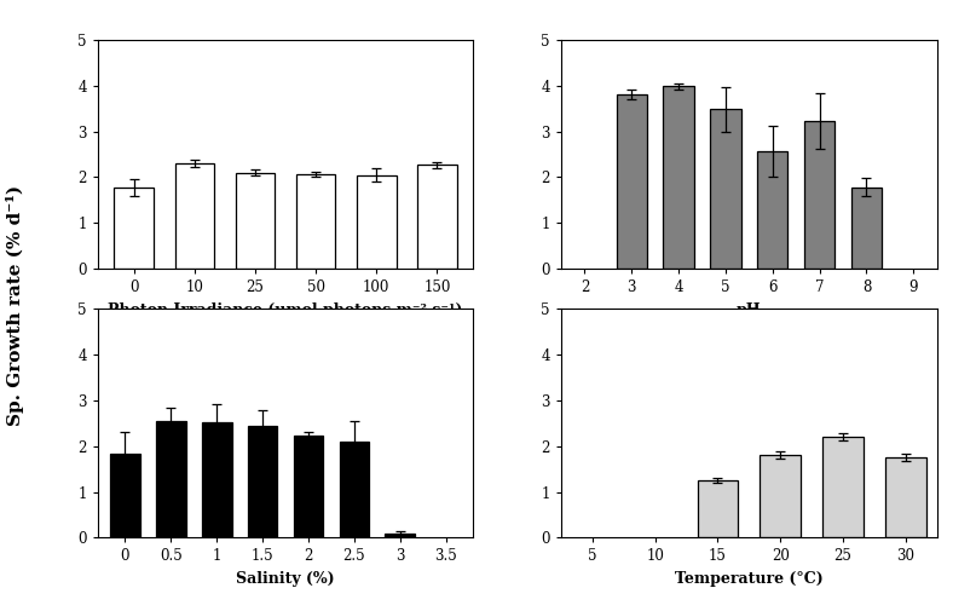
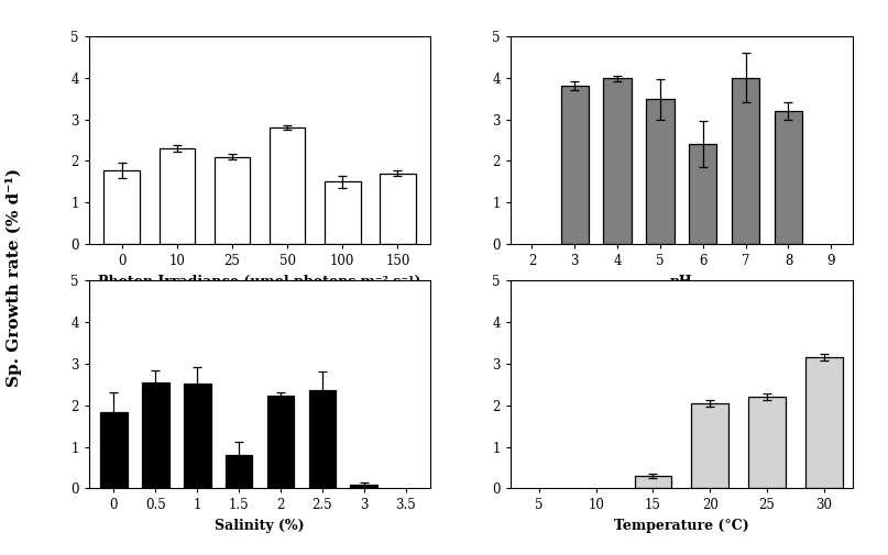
50: 2.07 -> 2.80
100: 2.05 -> 1.50
150: 2.27 -> 1.70
6: 2.57 -> 2.40
7: 3.23 -> 4.00
8: 1.78 -> 3.20
1.5: 2.45 -> 0.80
2.5: 2.10 -> 2.35
15: 1.25 -> 0.30
20: 1.80 -> 2.05
30: 1.75 -> 3.15
